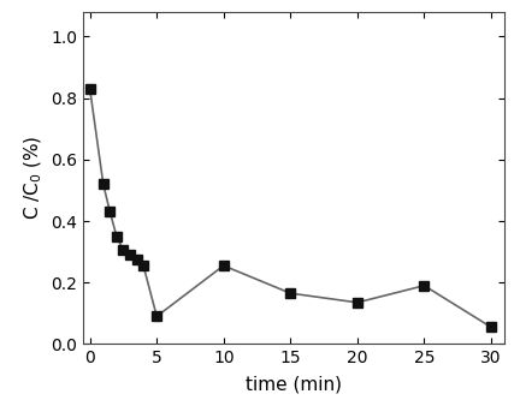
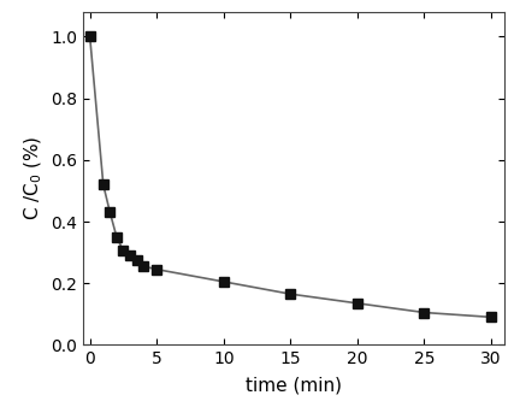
0: 0.830 -> 1.000
5: 0.090 -> 0.245
10: 0.255 -> 0.205
25: 0.190 -> 0.105
30: 0.055 -> 0.090
